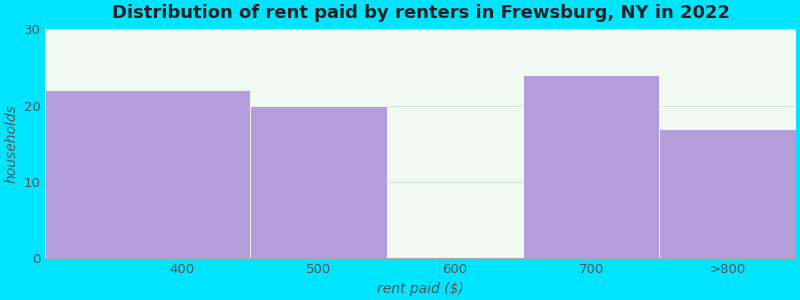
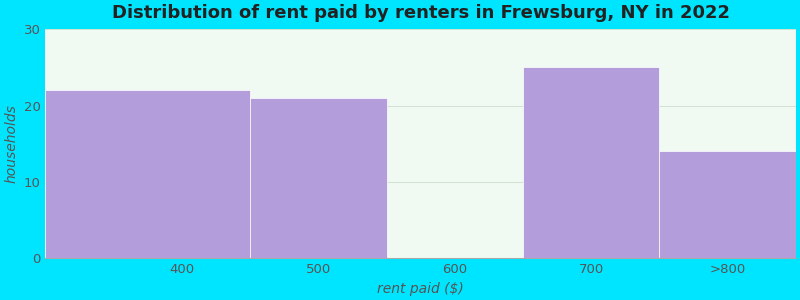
500: 20 -> 21
700: 24 -> 25
>800: 17 -> 14
